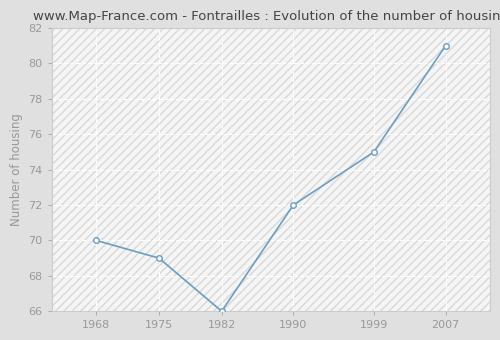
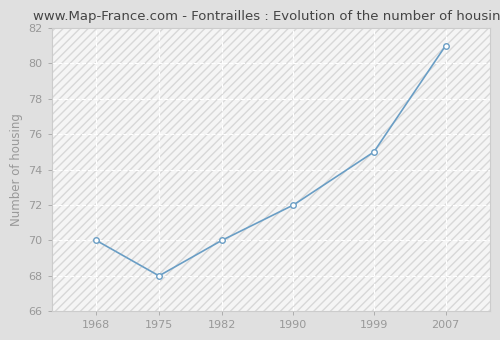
1975: 69 -> 68
1982: 66 -> 70
